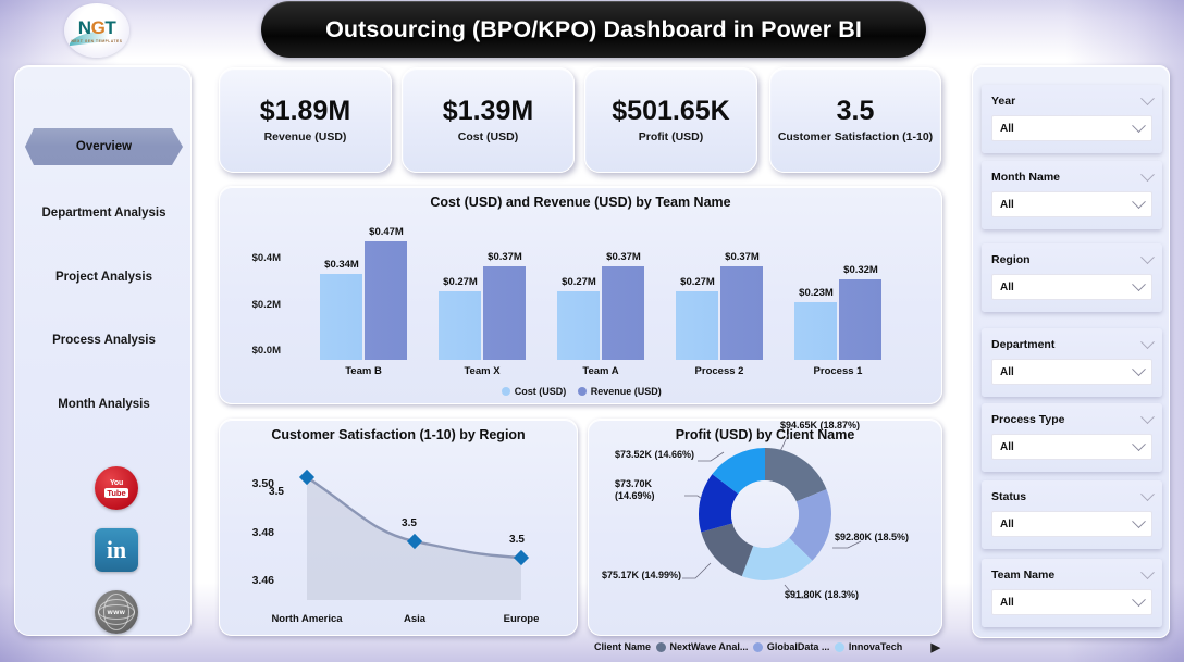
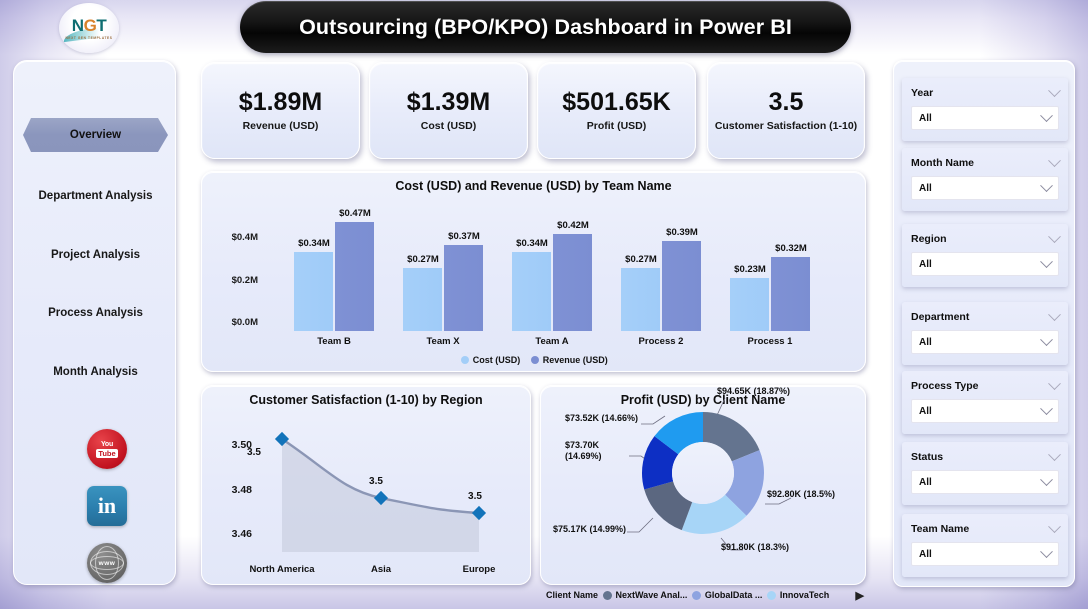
Cost (USD) and Revenue (USD) by Team Name/Cost (USD)/Team A: $0.27M -> $0.34M
Cost (USD) and Revenue (USD) by Team Name/Revenue (USD)/Team A: $0.37M -> $0.42M
Cost (USD) and Revenue (USD) by Team Name/Revenue (USD)/Process 2: $0.37M -> $0.39M
